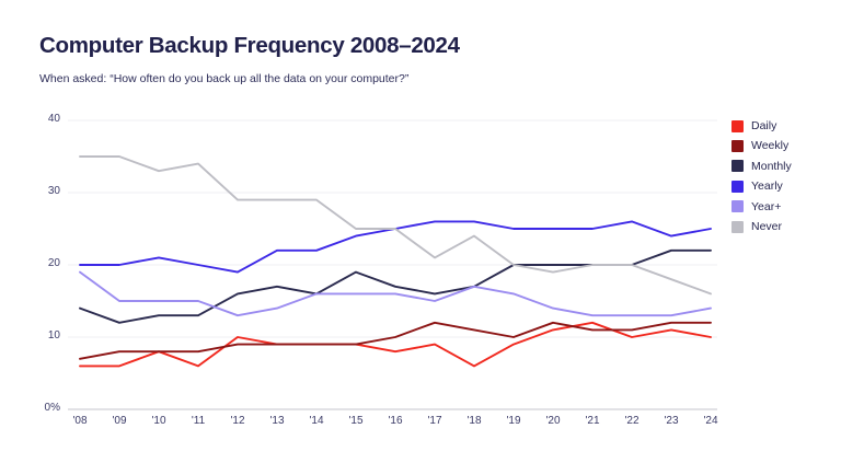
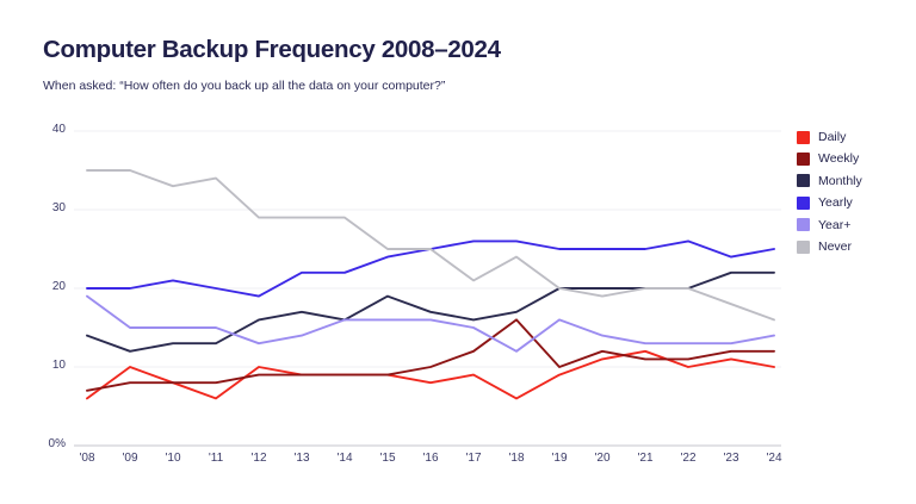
Daily/'09: 6 -> 10
Weekly/'18: 11 -> 16
Year+/'18: 17 -> 12
